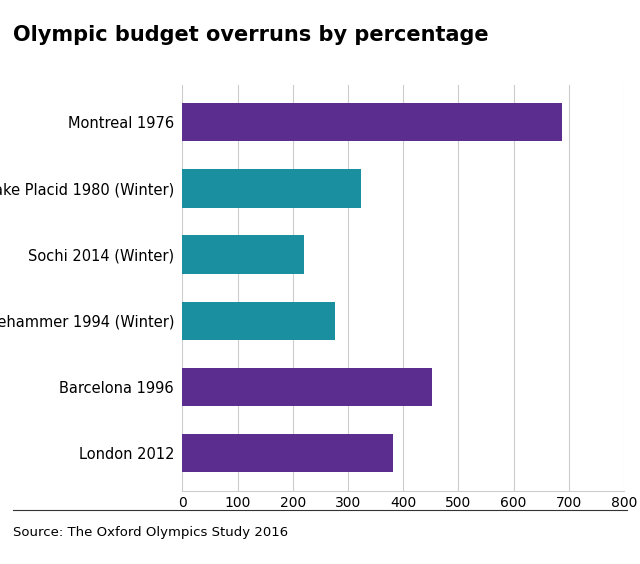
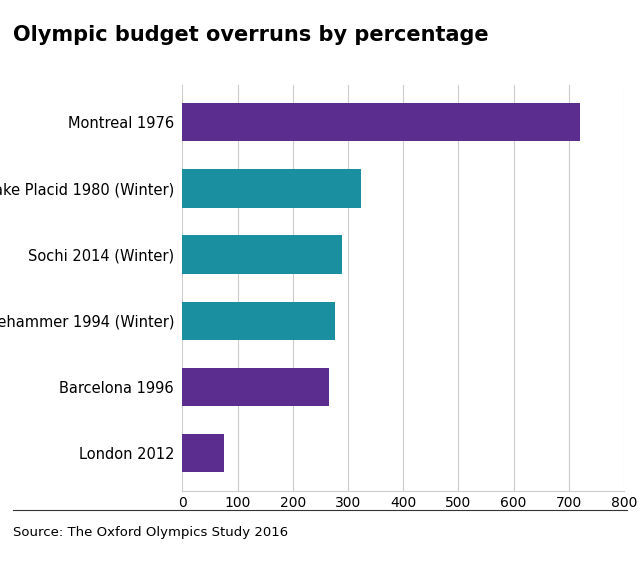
Montreal 1976: 688 -> 720
Sochi 2014 (Winter): 220 -> 289
Barcelona 1996: 452 -> 266
London 2012: 382 -> 76
